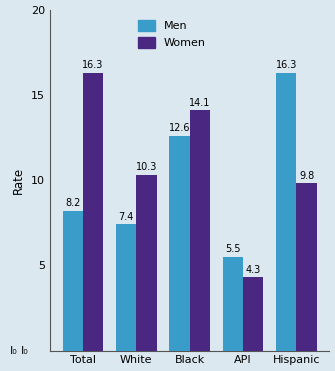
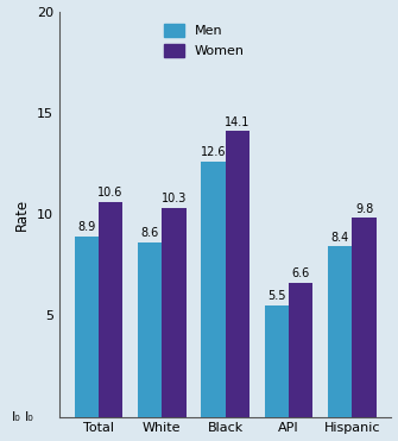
Men/Total: 8.2 -> 8.9
Women/Total: 16.3 -> 10.6
Men/White: 7.4 -> 8.6
Women/API: 4.3 -> 6.6
Men/Hispanic: 16.3 -> 8.4
